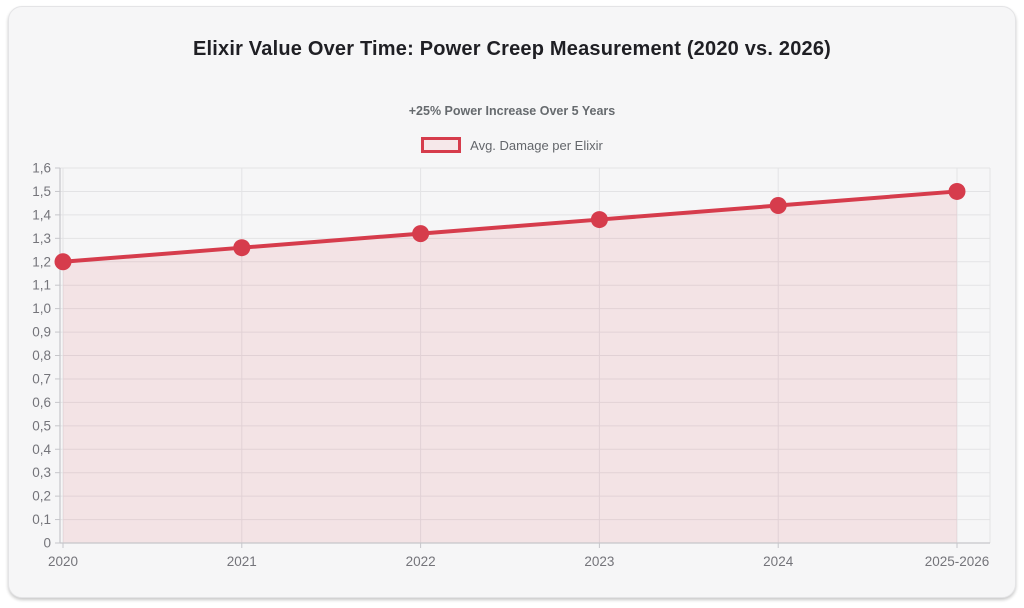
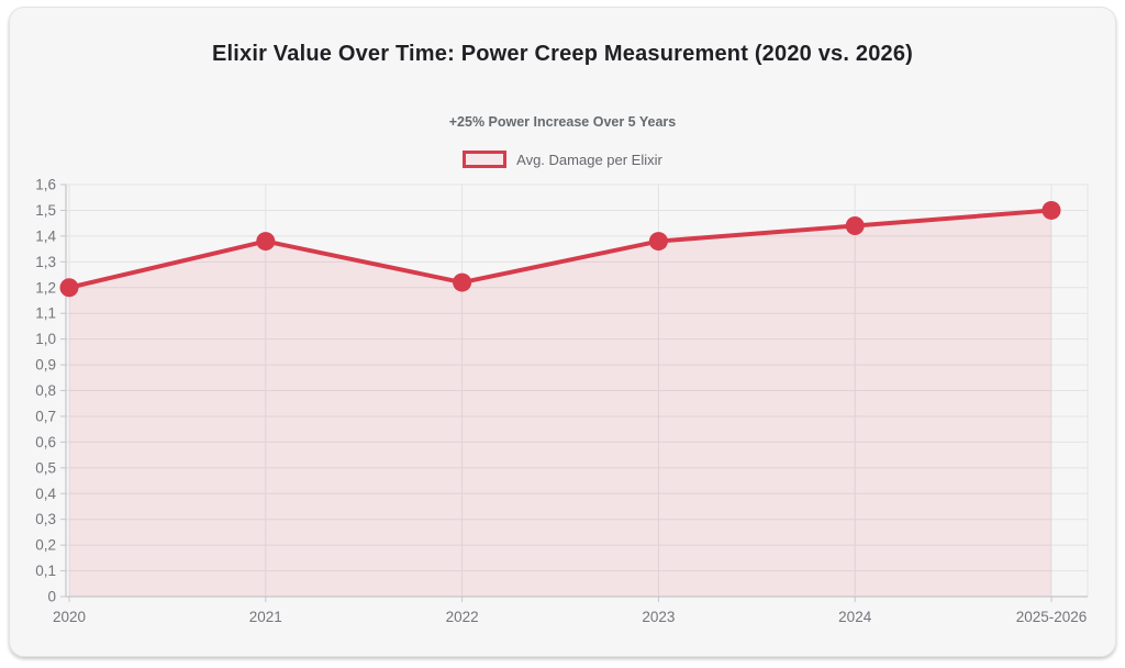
2021: 1,26 -> 1,38
2022: 1,32 -> 1,22
